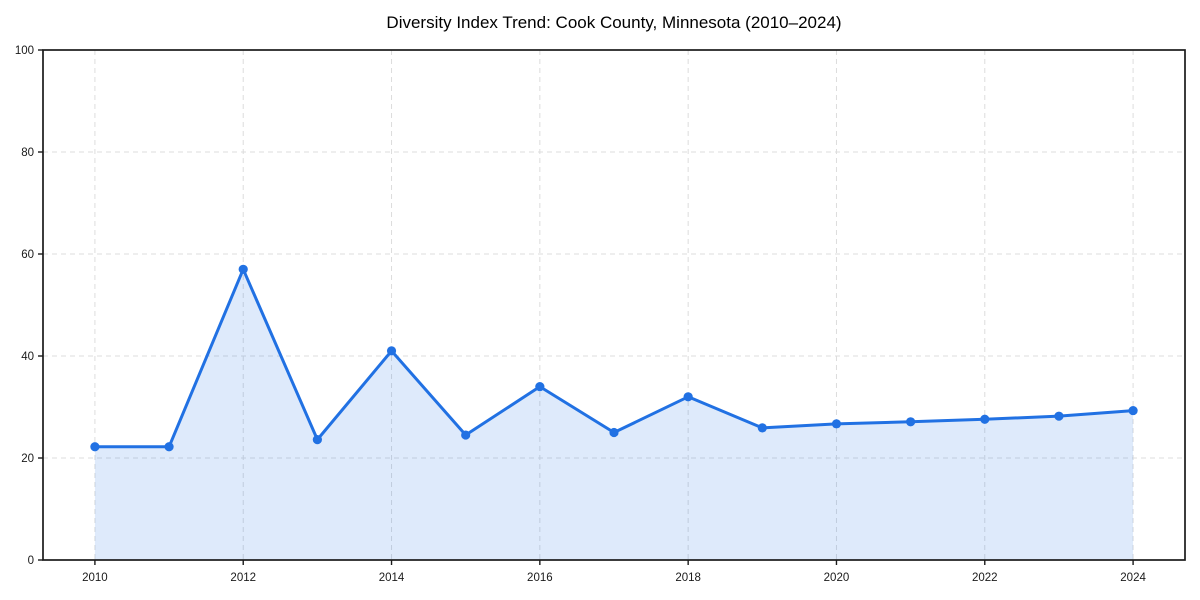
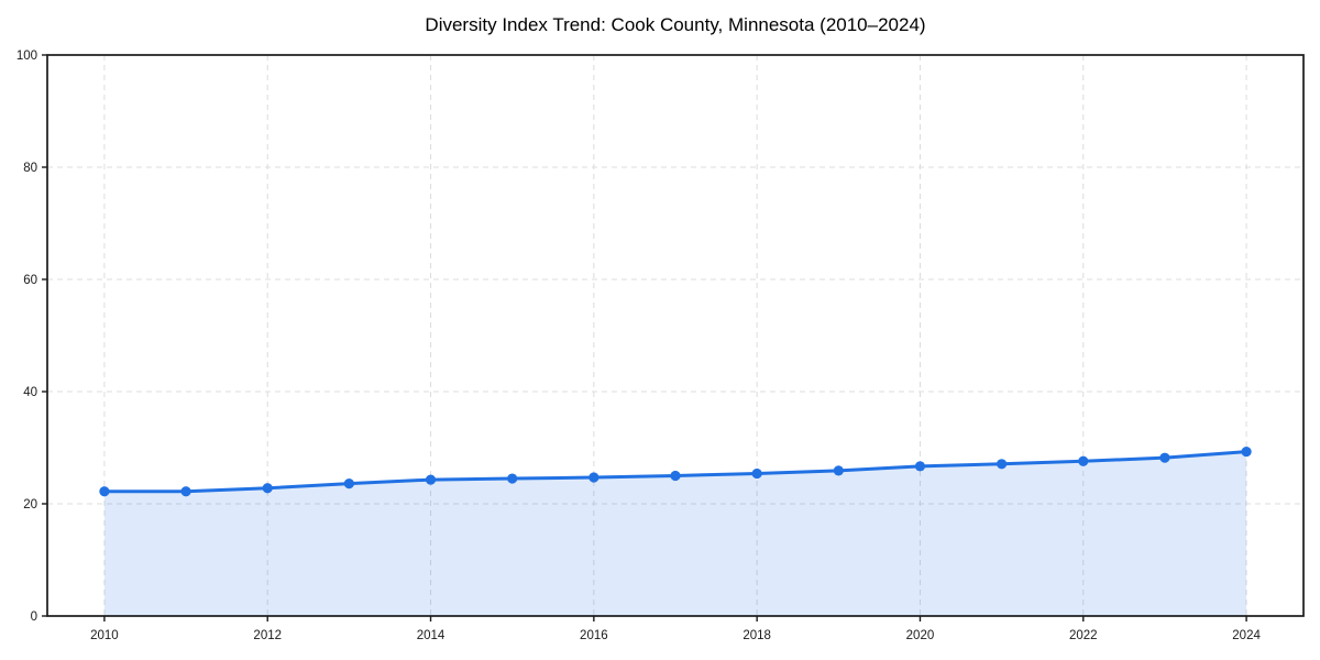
2012: 57 -> 23
2014: 41 -> 24
2016: 34 -> 25
2018: 32 -> 25
